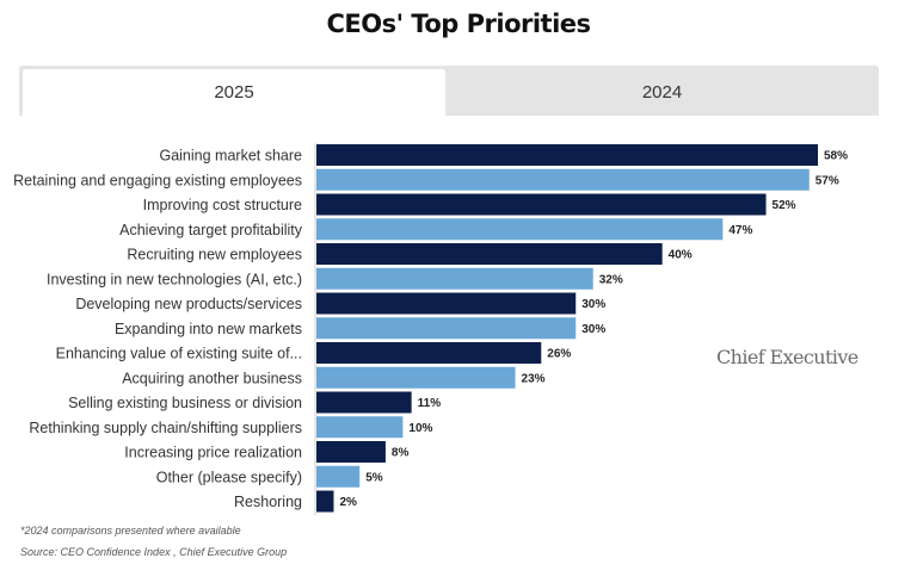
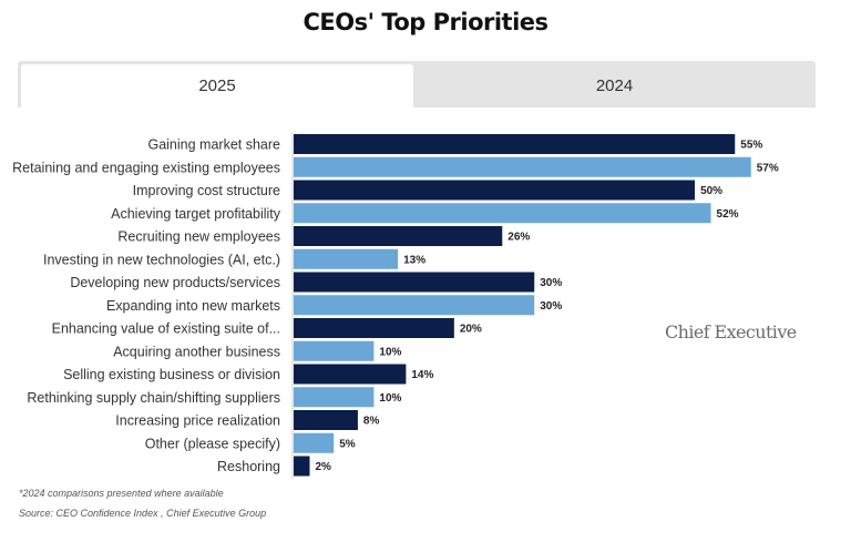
Gaining market share: 58% -> 55%
Improving cost structure: 52% -> 50%
Achieving target profitability: 47% -> 52%
Recruiting new employees: 40% -> 26%
Investing in new technologies (AI, etc.): 32% -> 13%
Enhancing value of existing suite of...: 26% -> 20%
Acquiring another business: 23% -> 10%
Selling existing business or division: 11% -> 14%
